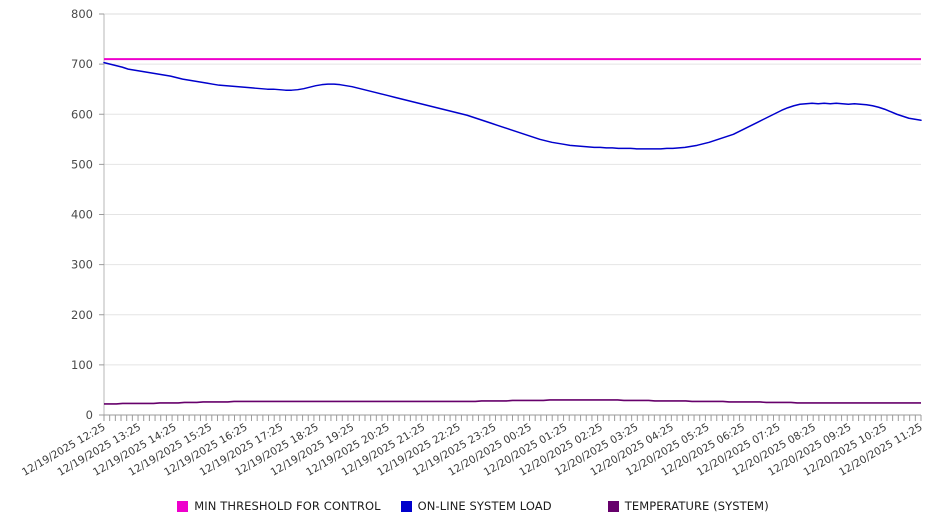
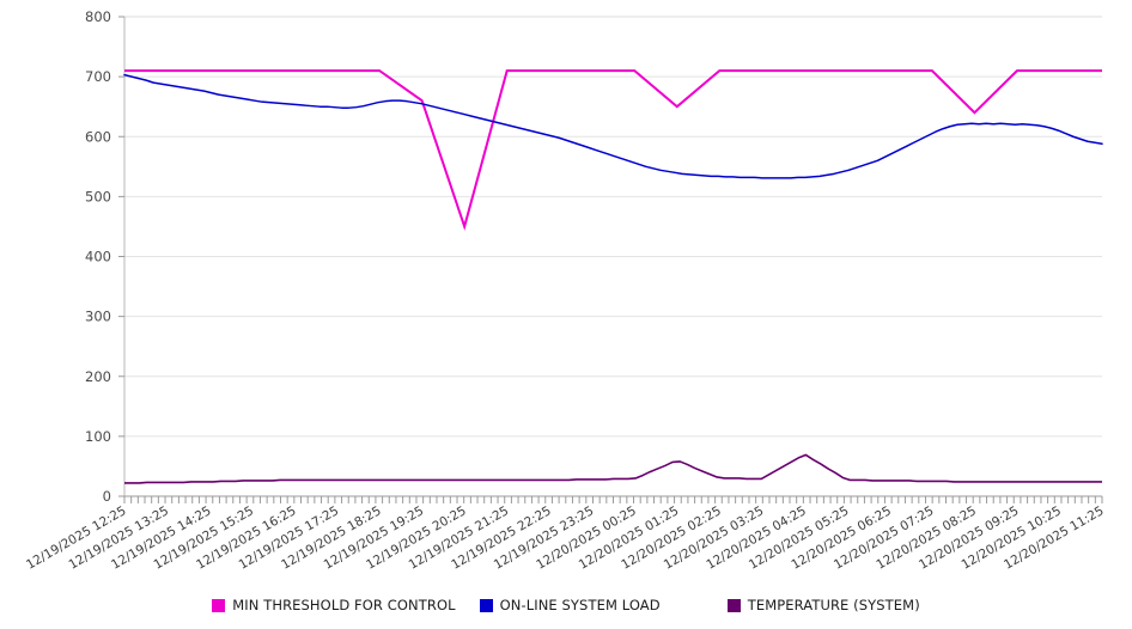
MIN THRESHOLD FOR CONTROL/12/19/2025 19:25: 710 -> 660
MIN THRESHOLD FOR CONTROL/12/19/2025 20:25: 710 -> 450
MIN THRESHOLD FOR CONTROL/12/20/2025 01:25: 710 -> 650
TEMPERATURE (SYSTEM)/12/20/2025 01:25: 30 -> 60
TEMPERATURE (SYSTEM)/12/20/2025 04:25: 30 -> 70
MIN THRESHOLD FOR CONTROL/12/20/2025 08:25: 710 -> 640
